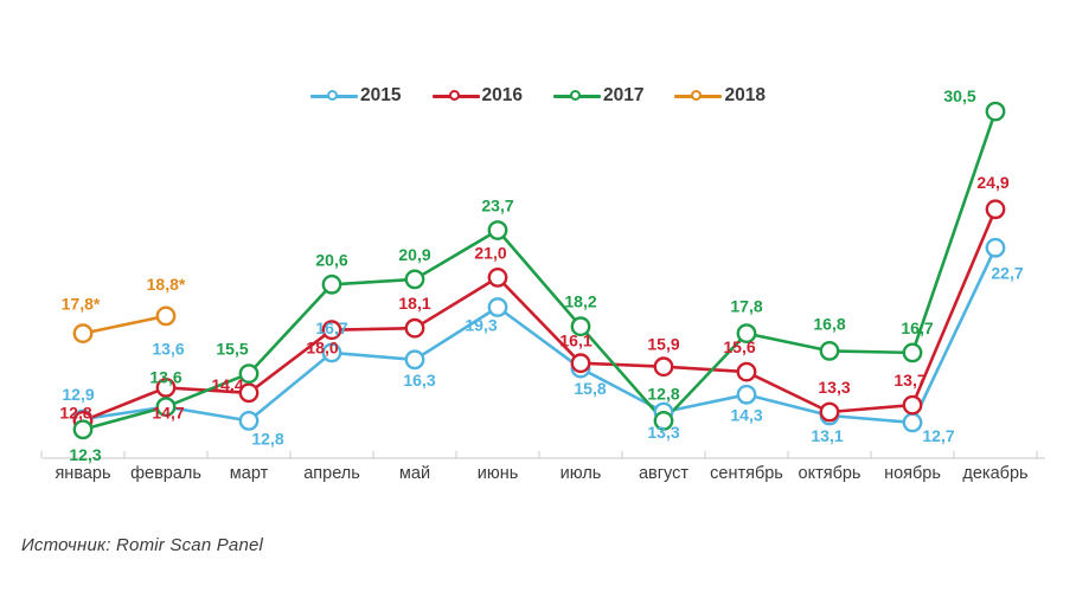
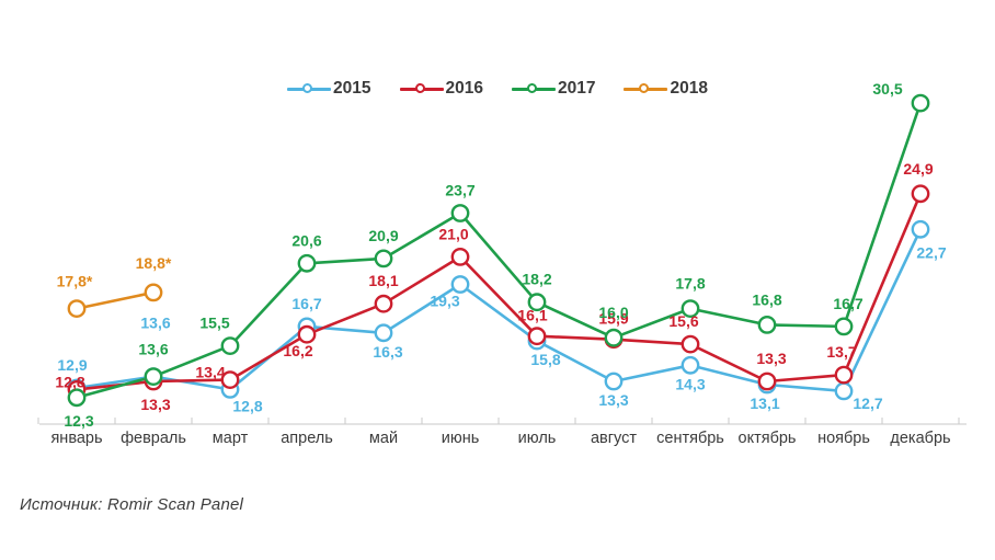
2016/февраль: 14,7 -> 13,3
2016/март: 14,4 -> 13,4
2016/апрель: 18,0 -> 16,2
2017/август: 12,8 -> 16,0
